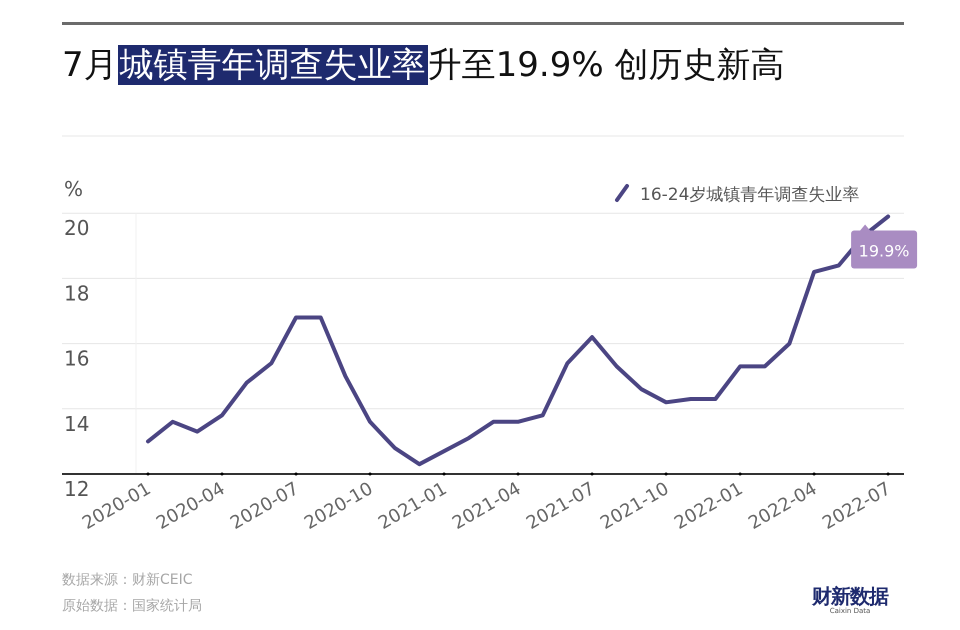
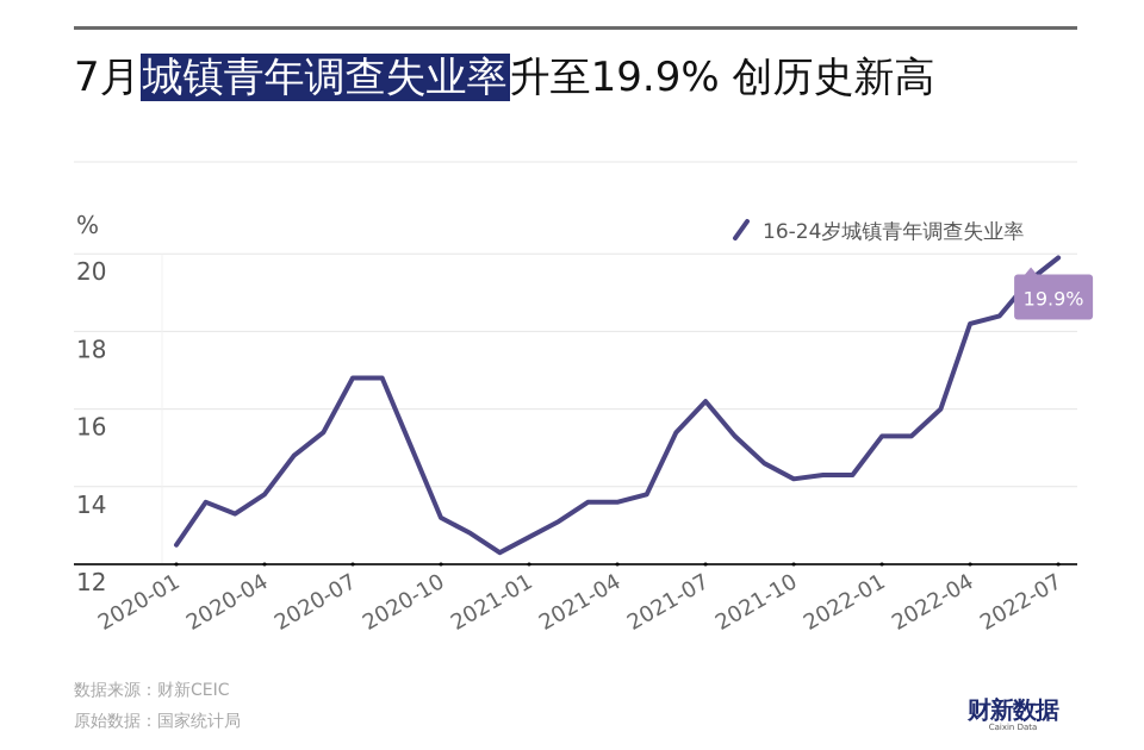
2020-01: 13.0 -> 12.5
2020-10: 13.6 -> 13.2
